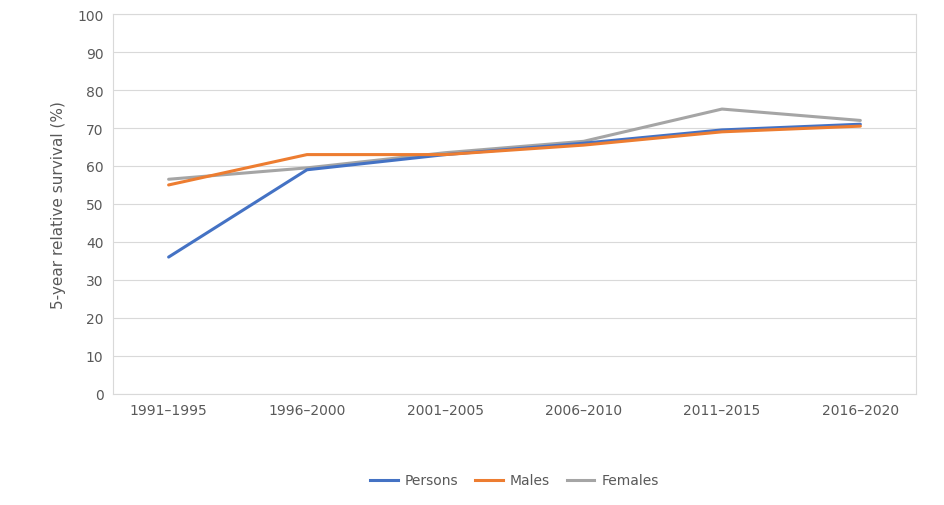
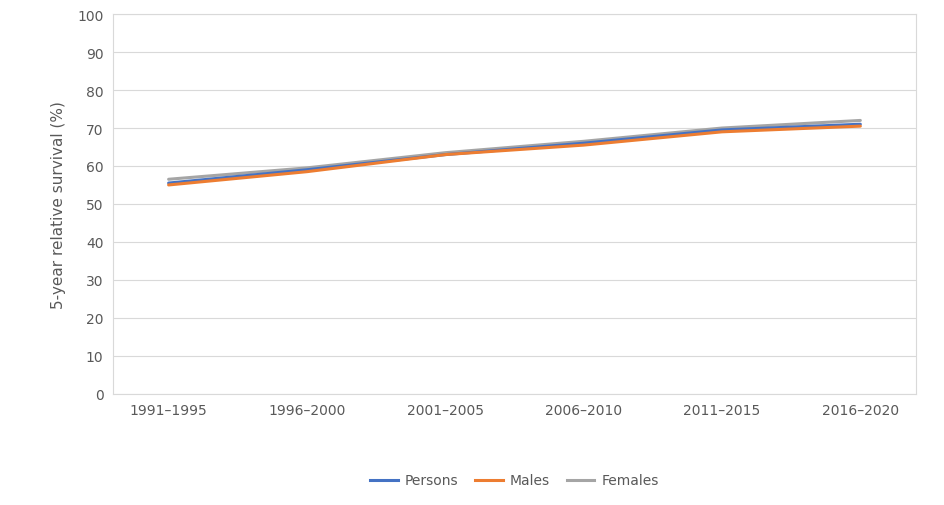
Persons/1991–1995: 36.0 -> 55.5
Males/1996–2000: 63.0 -> 58.5
Females/2011–2015: 75.0 -> 70.0
